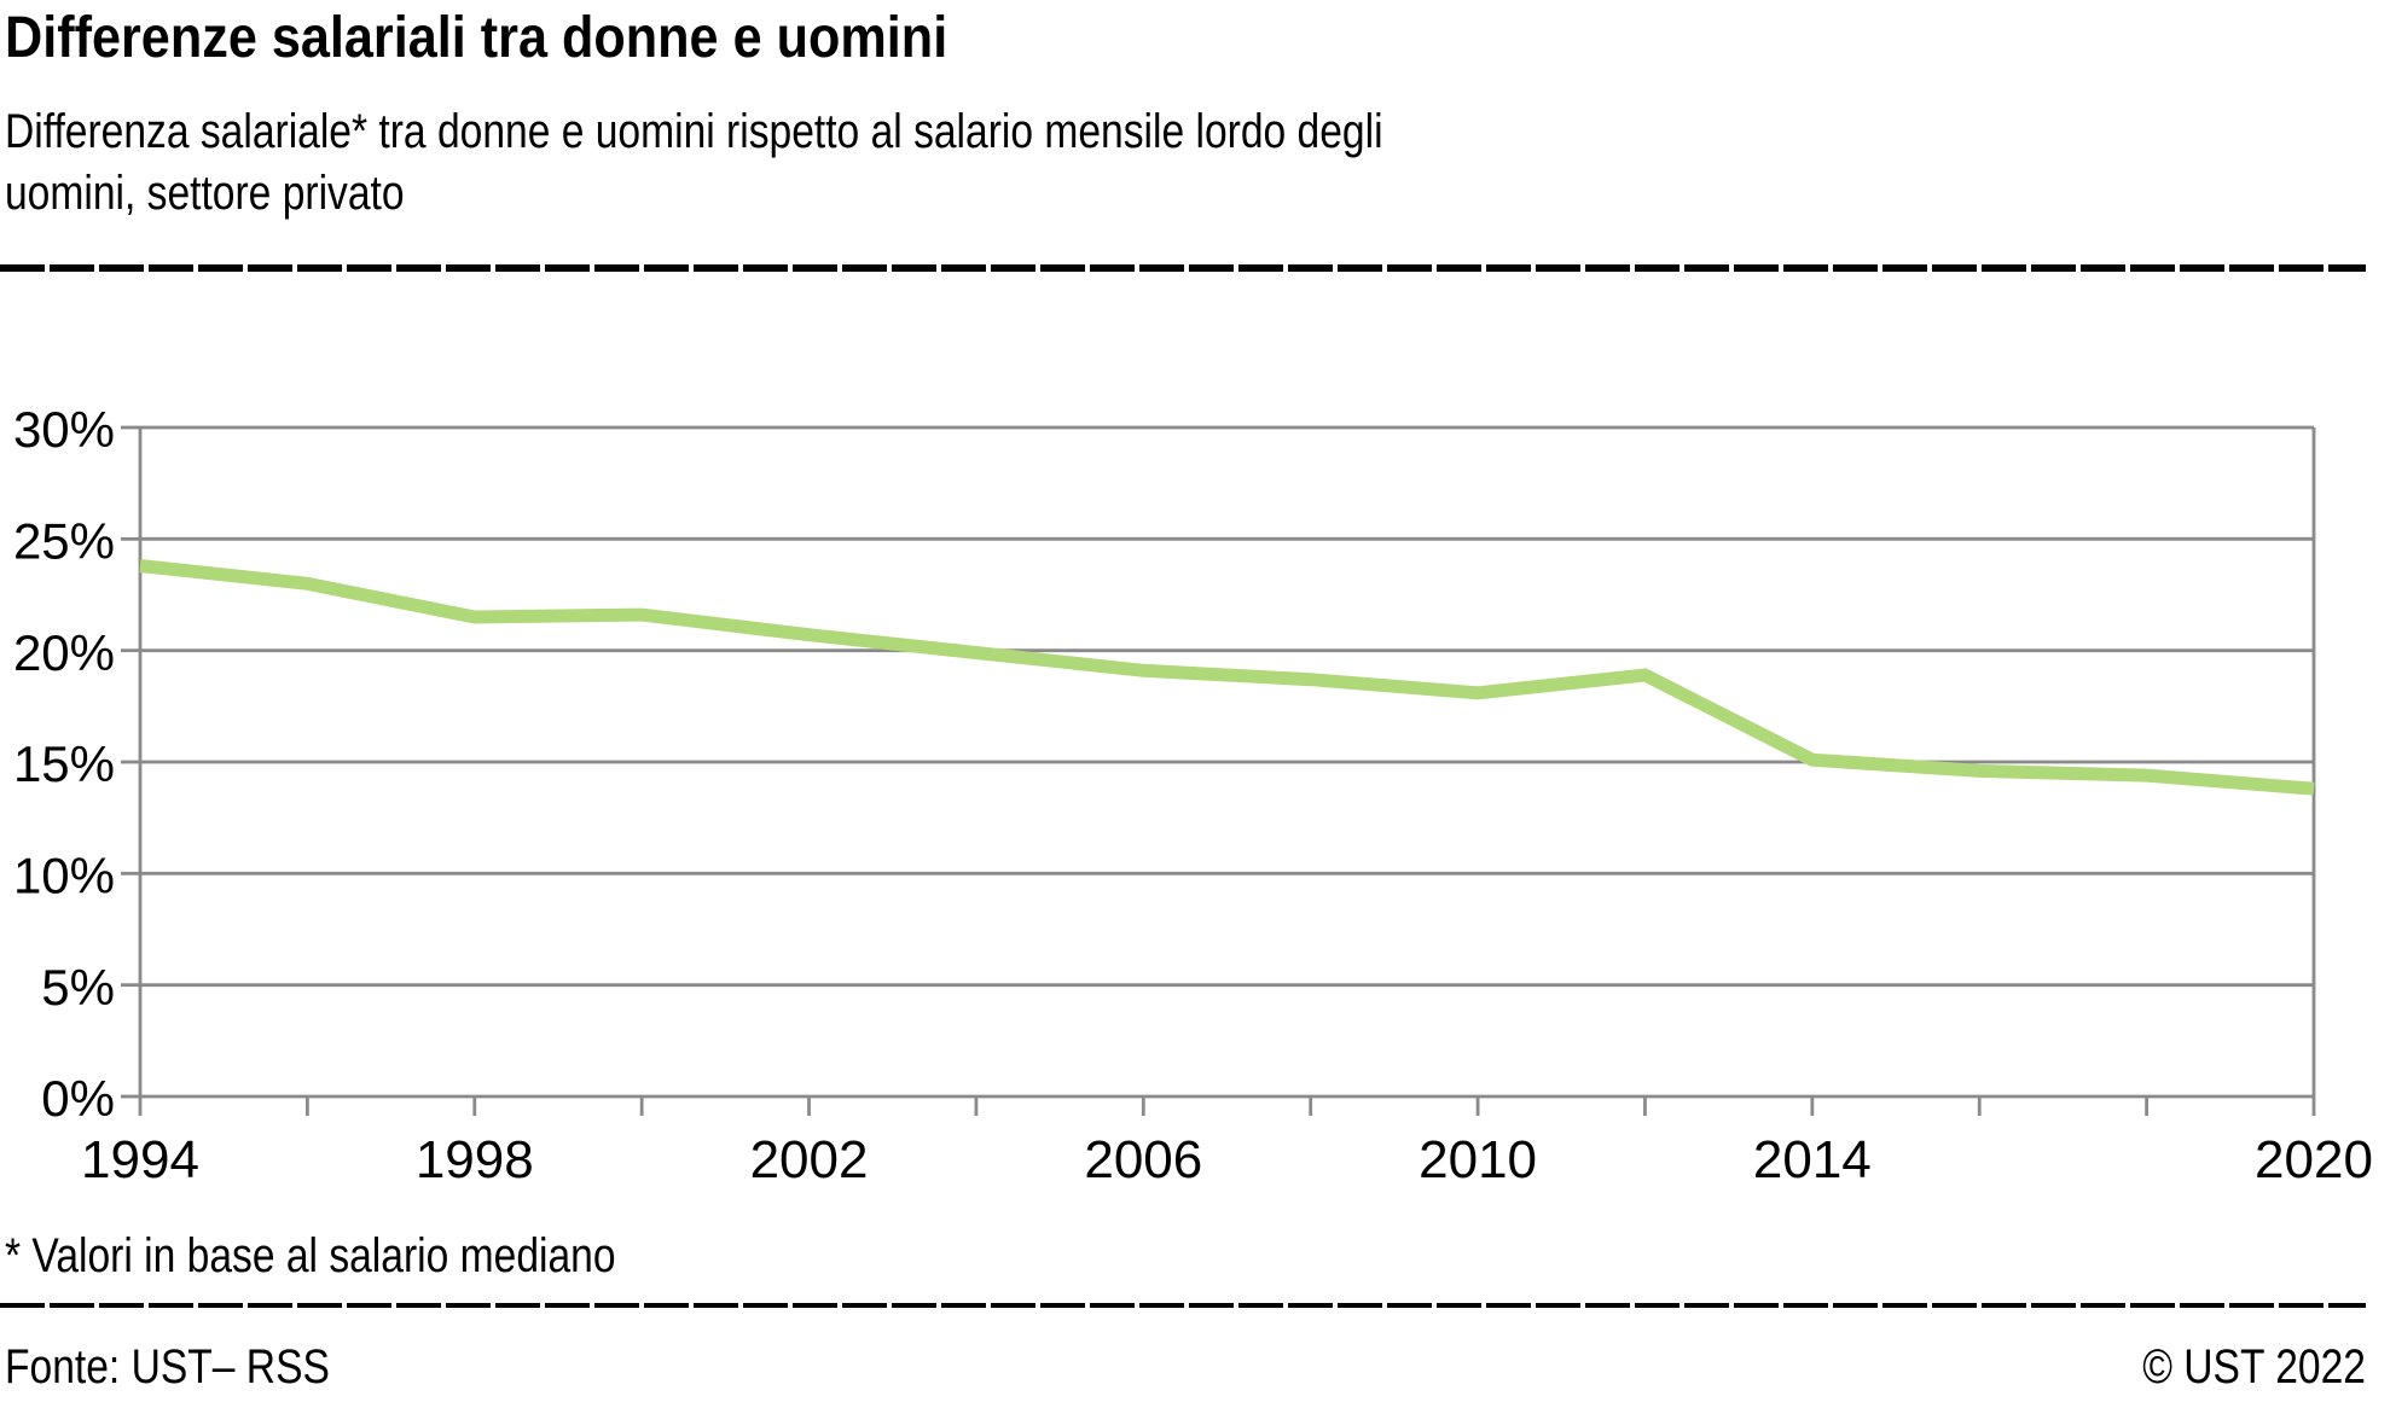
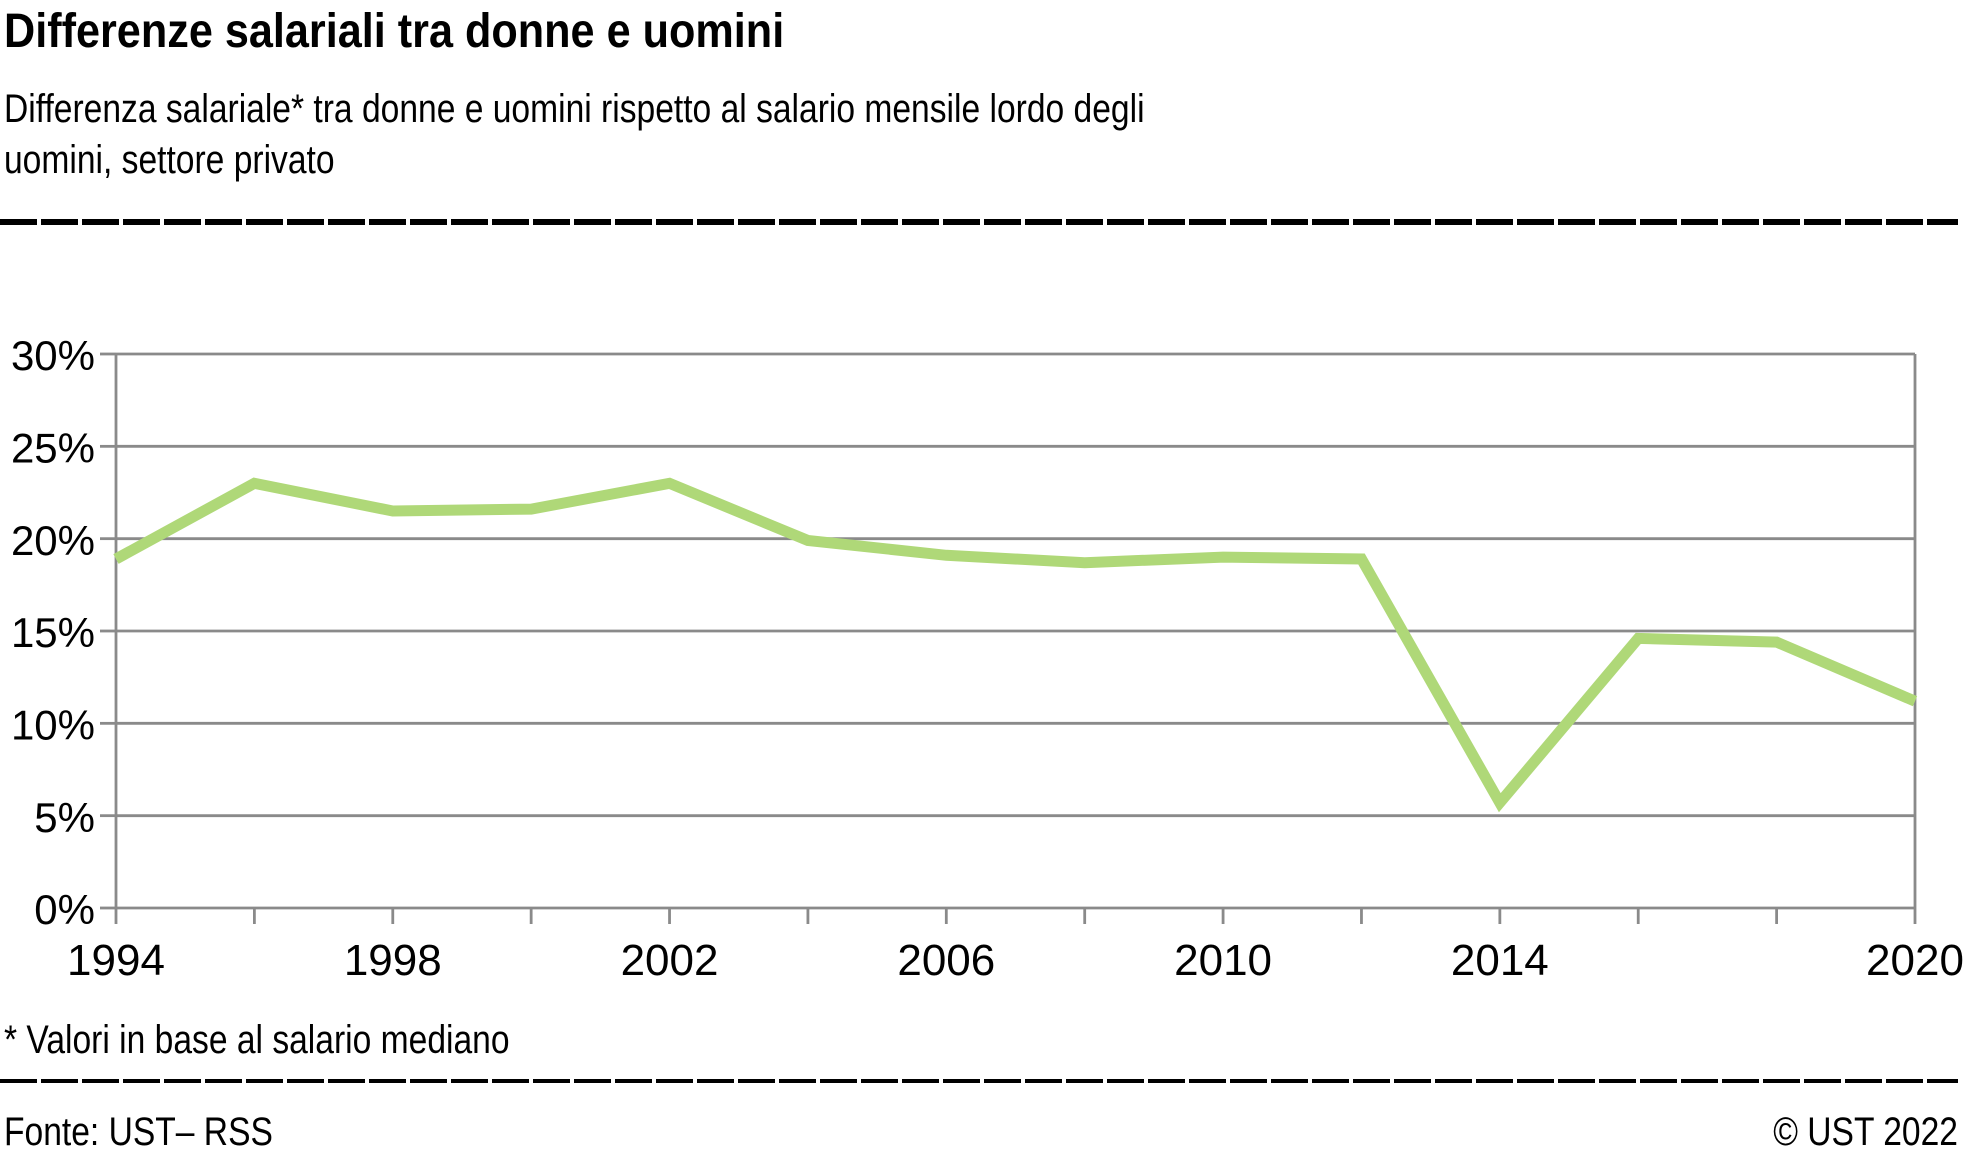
1994: 23.8% -> 18.9%
2002: 20.7% -> 23.0%
2010: 18.1% -> 19.0%
2014: 15.1% -> 5.7%
2020: 13.8% -> 11.2%
